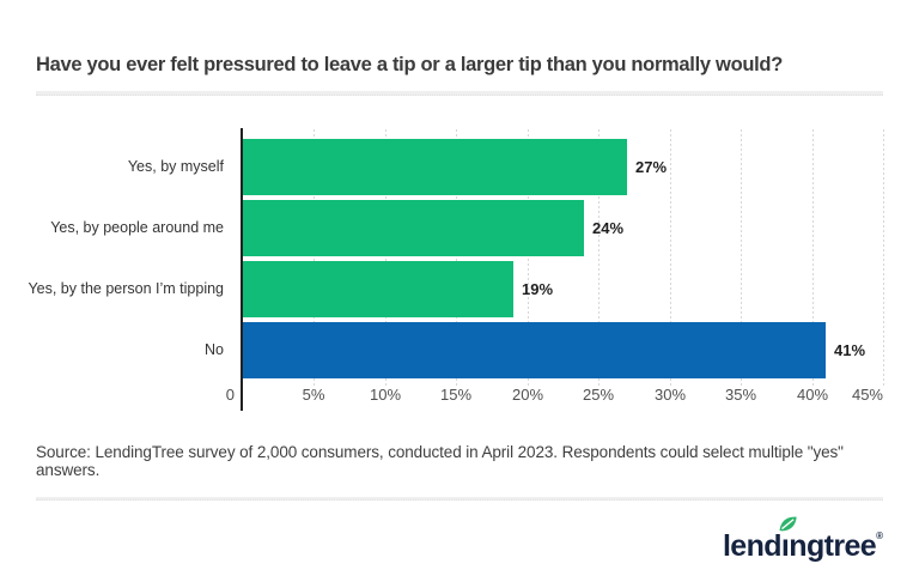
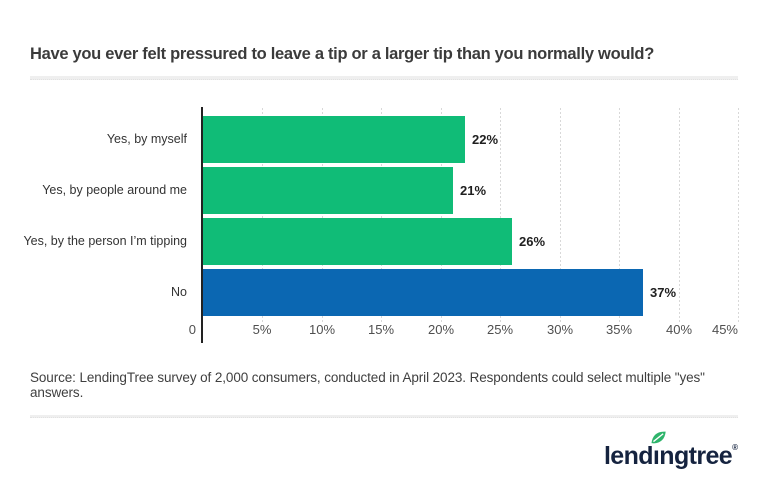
Yes, by myself: 27% -> 22%
Yes, by people around me: 24% -> 21%
Yes, by the person I’m tipping: 19% -> 26%
No: 41% -> 37%
